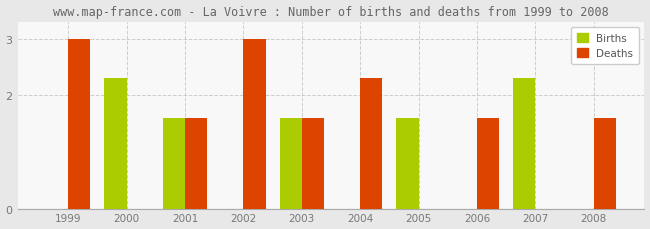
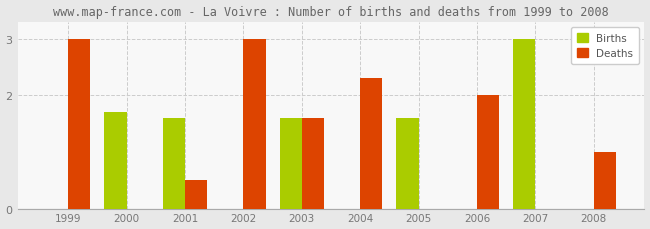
Births/2000: 2.3 -> 1.7
Deaths/2001: 1.6 -> 0.5
Deaths/2006: 1.6 -> 2.0
Births/2007: 2.3 -> 3.0
Deaths/2008: 1.6 -> 1.0
